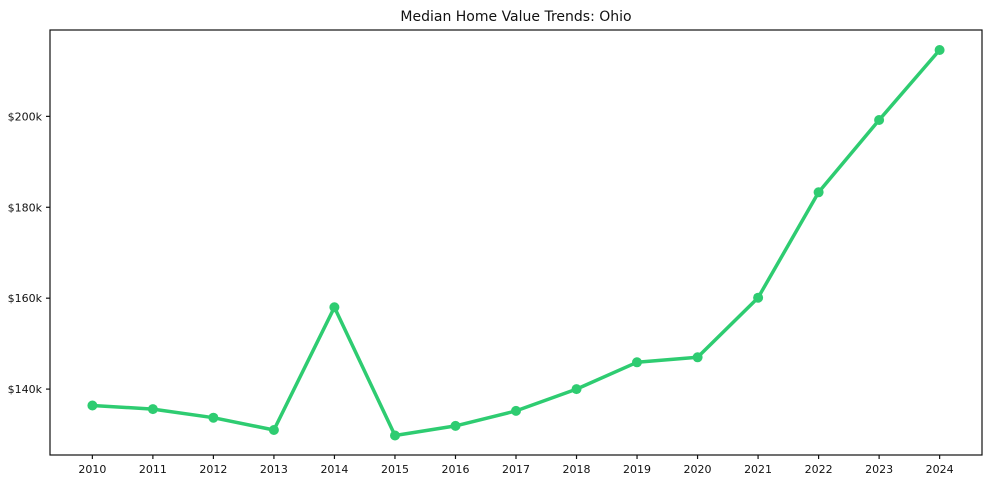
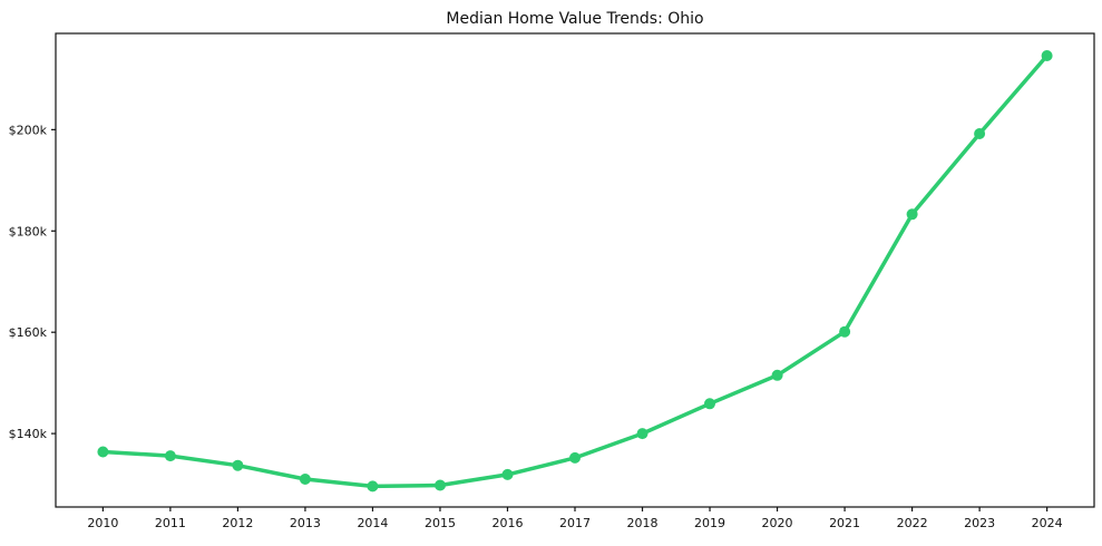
2014: $158k -> $130k
2020: $147k -> $152k
